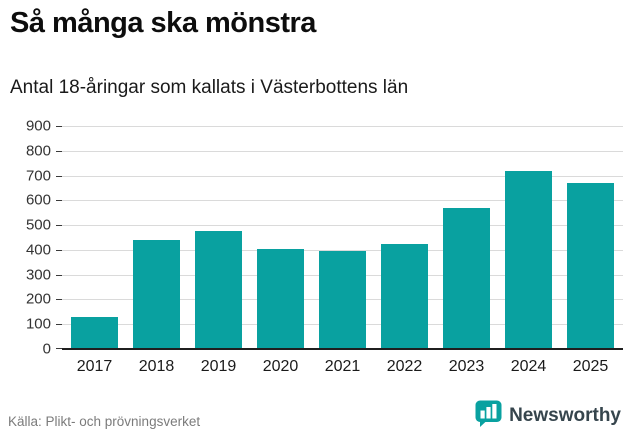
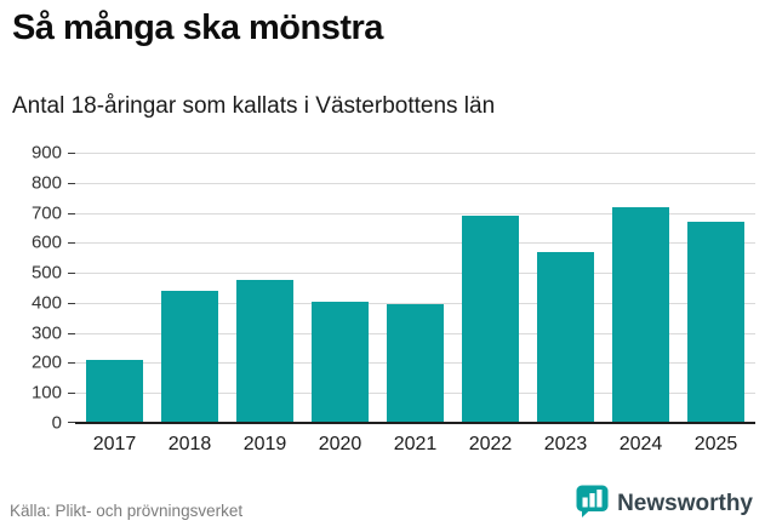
2017: 130 -> 210
2022: 420 -> 690
